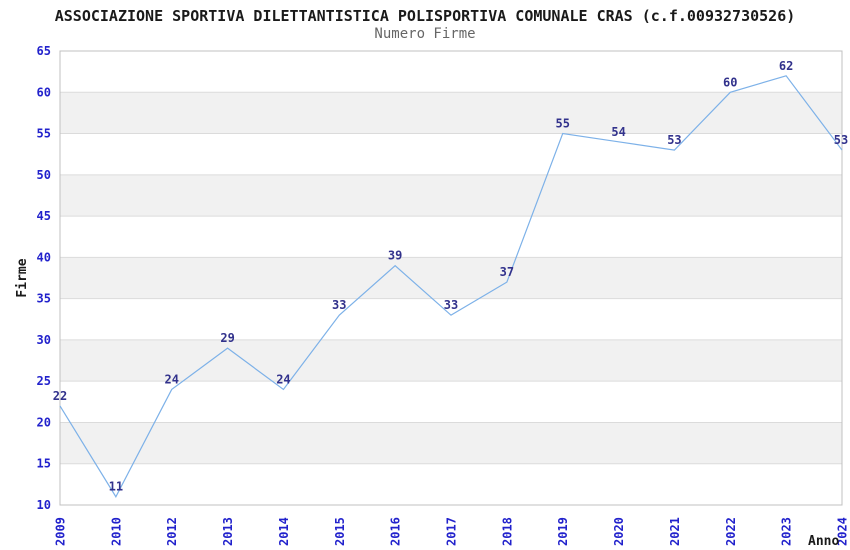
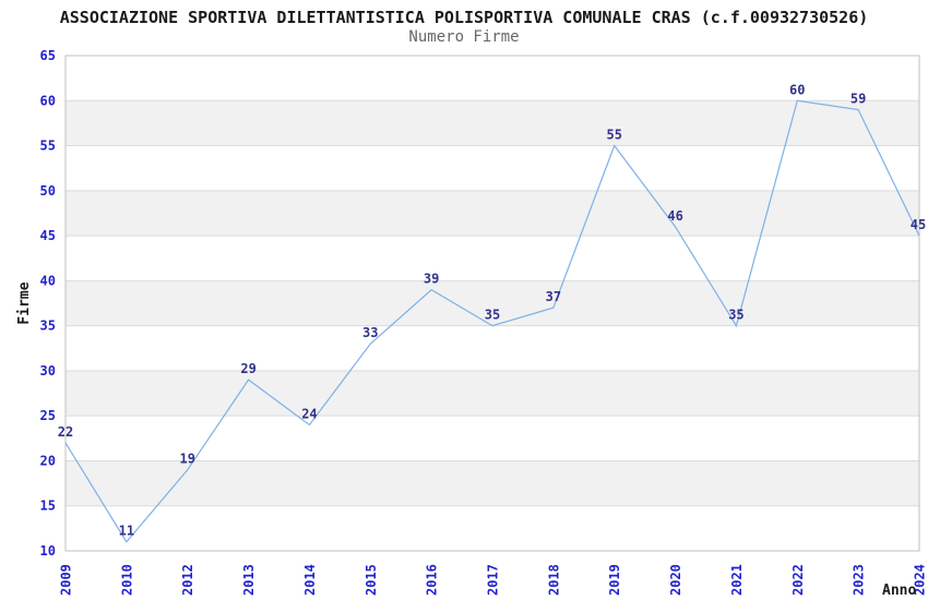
2012: 24 -> 19
2017: 33 -> 35
2020: 54 -> 46
2021: 53 -> 35
2023: 62 -> 59
2024: 53 -> 45
